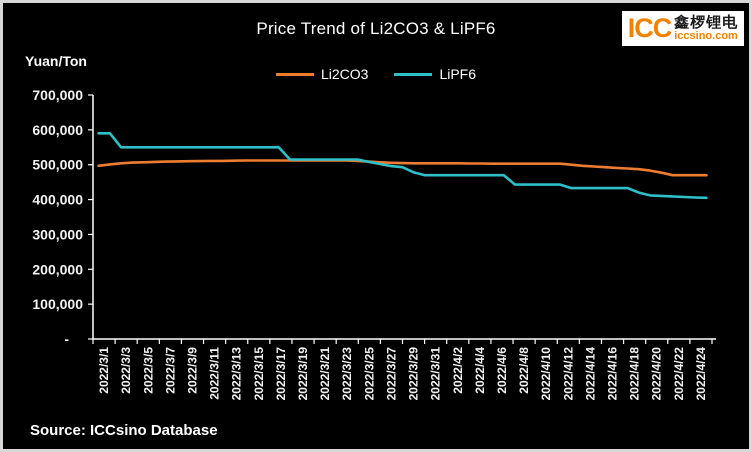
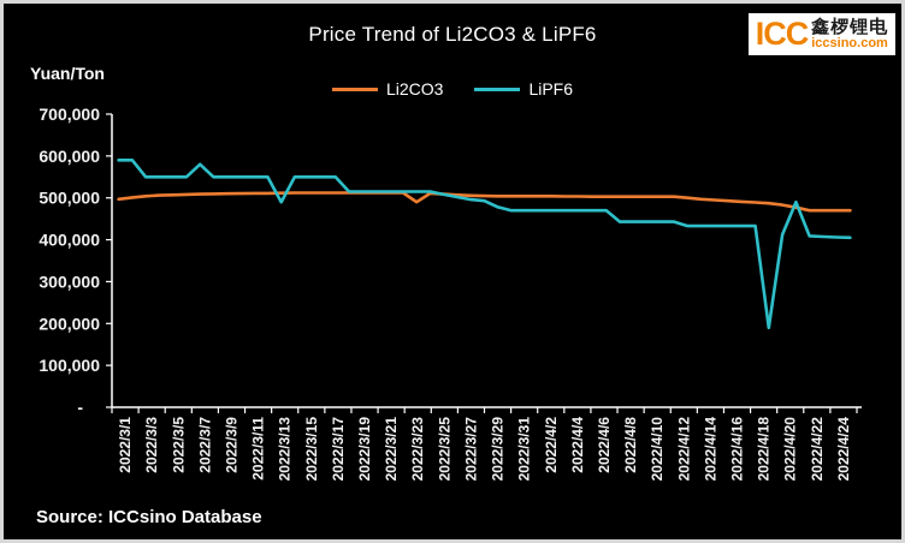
LiPF6/2022/3/7: 550000 -> 580000
LiPF6/2022/3/13: 550000 -> 490000
Li2CO3/2022/3/23: 510000 -> 490000
LiPF6/2022/4/18: 420000 -> 190000
LiPF6/2022/4/20: 410000 -> 490000
